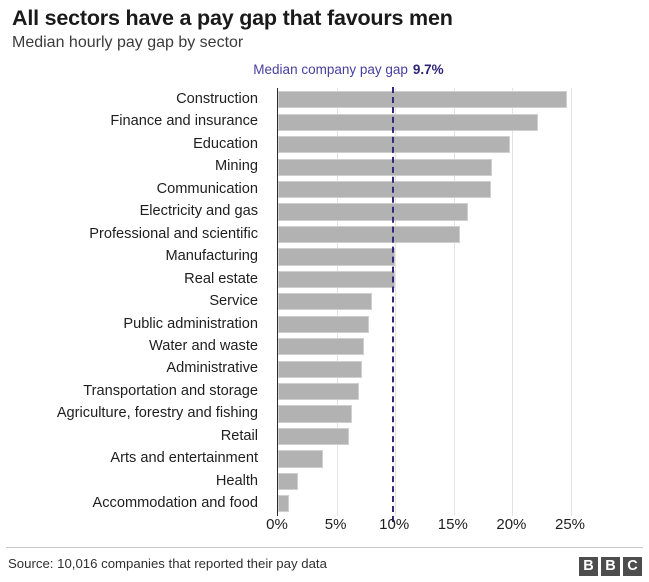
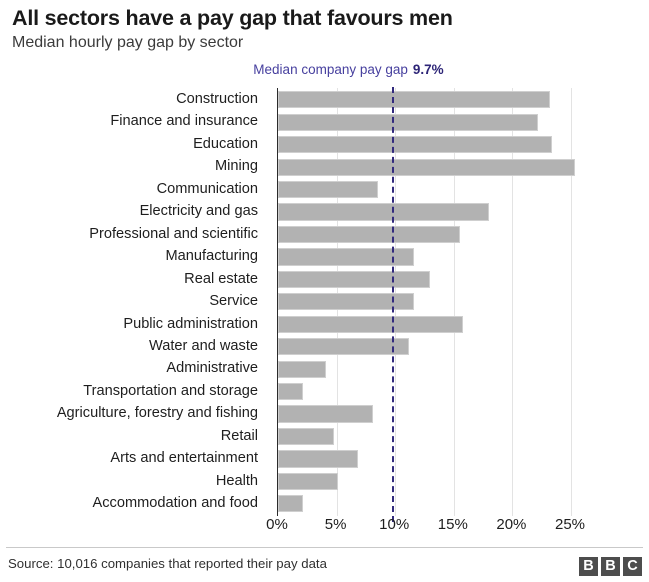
Construction: 24.7% -> 23.2%
Education: 19.8% -> 23.4%
Mining: 18.3% -> 25.3%
Communication: 18.2% -> 8.5%
Electricity and gas: 16.2% -> 18.0%
Manufacturing: 10.0% -> 11.6%
Real estate: 10.0% -> 13.0%
Service: 8.0% -> 11.6%
Public administration: 7.8% -> 15.8%
Water and waste: 7.3% -> 11.2%
Administrative: 7.2% -> 4.1%
Transportation and storage: 6.9% -> 2.1%
Agriculture, forestry and fishing: 6.3% -> 8.1%
Retail: 6.1% -> 4.8%
Arts and entertainment: 3.8% -> 6.8%
Health: 1.7% -> 5.1%
Accommodation and food: 0.9% -> 2.1%
